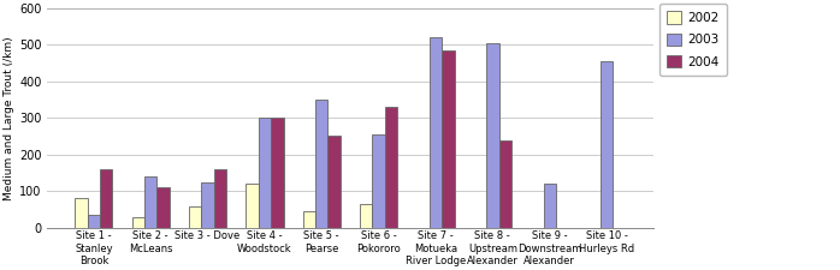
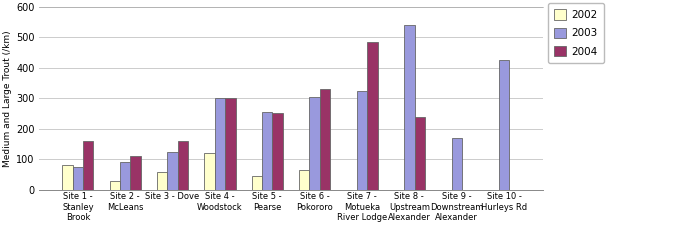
2003/Site 1 - Stanley Brook: 35 -> 75
2003/Site 2 - McLeans: 140 -> 90
2003/Site 5 - Pearse: 350 -> 255
2003/Site 6 - Pokororo: 255 -> 305
2003/Site 7 - Motueka River Lodge: 520 -> 325
2003/Site 8 - Upstream Alexander: 505 -> 540
2003/Site 9 - Downstream Alexander: 120 -> 168
2003/Site 10 - Hurleys Rd: 455 -> 425
